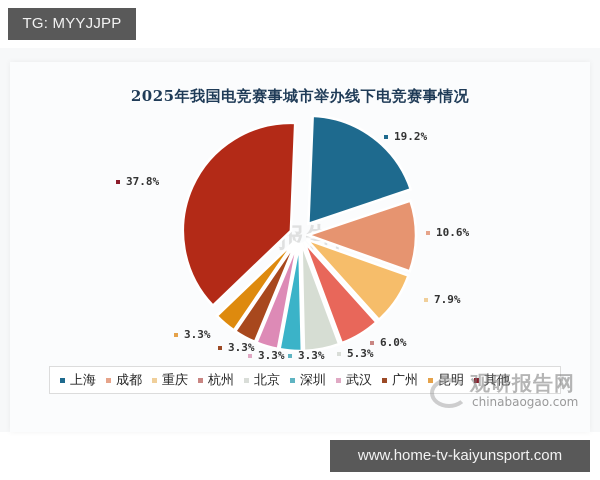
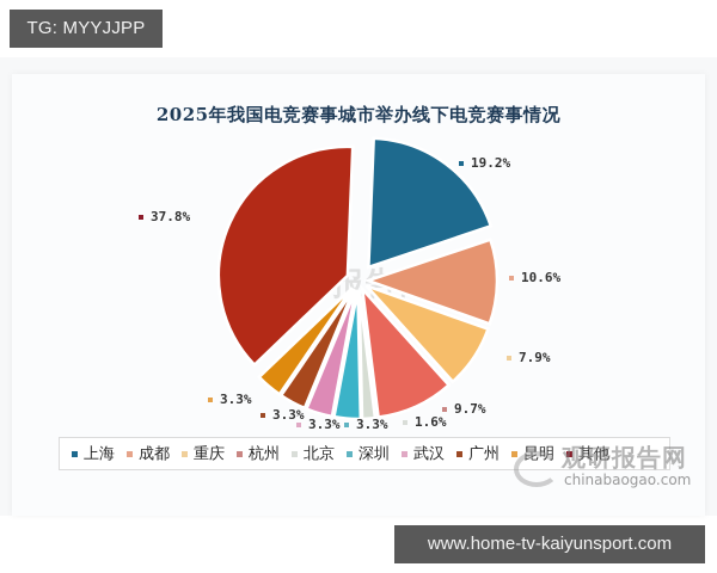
杭州: 6.0% -> 9.7%
北京: 5.3% -> 1.6%
